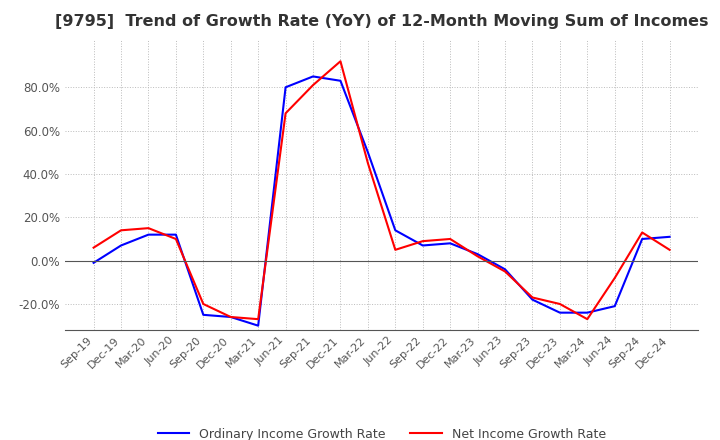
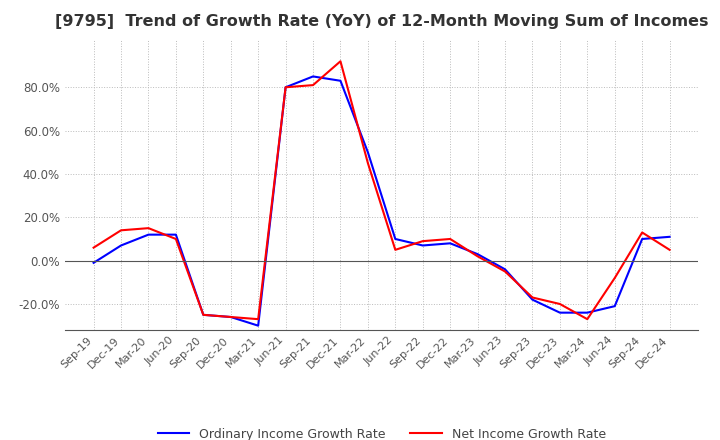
Net Income Growth Rate/Sep-20: -20% -> -25%
Net Income Growth Rate/Jun-21: 68% -> 80%
Ordinary Income Growth Rate/Jun-22: 14% -> 10%
